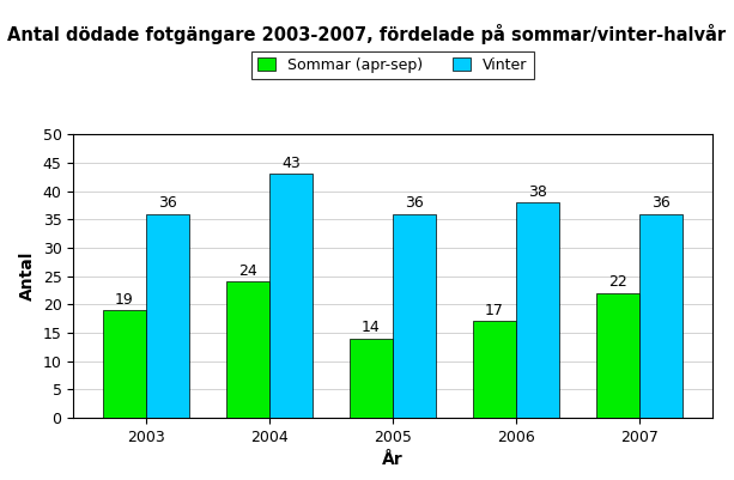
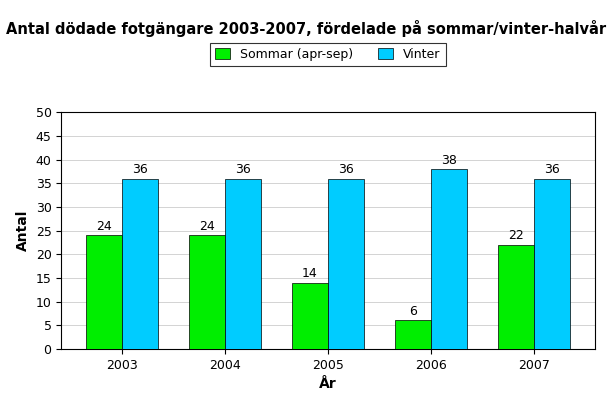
Sommar (apr-sep)/2003: 19 -> 24
Vinter/2004: 43 -> 36
Sommar (apr-sep)/2006: 17 -> 6
